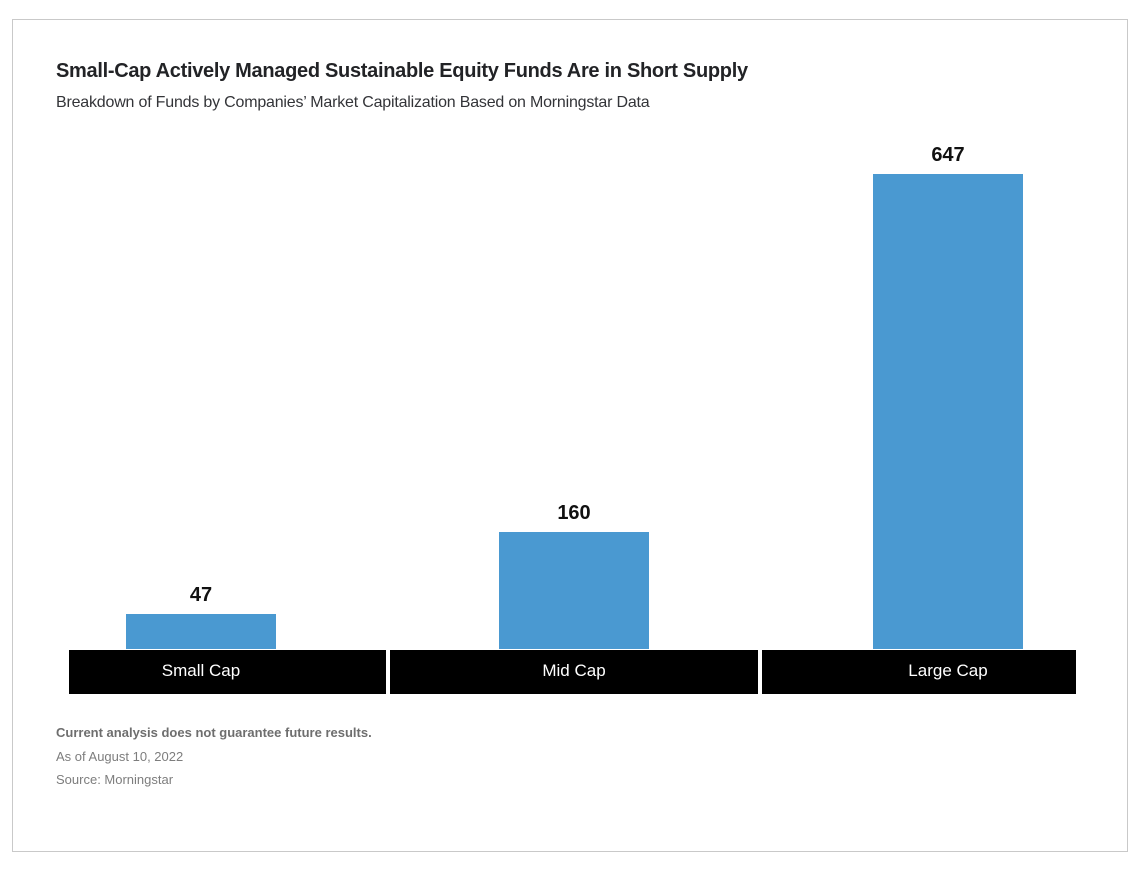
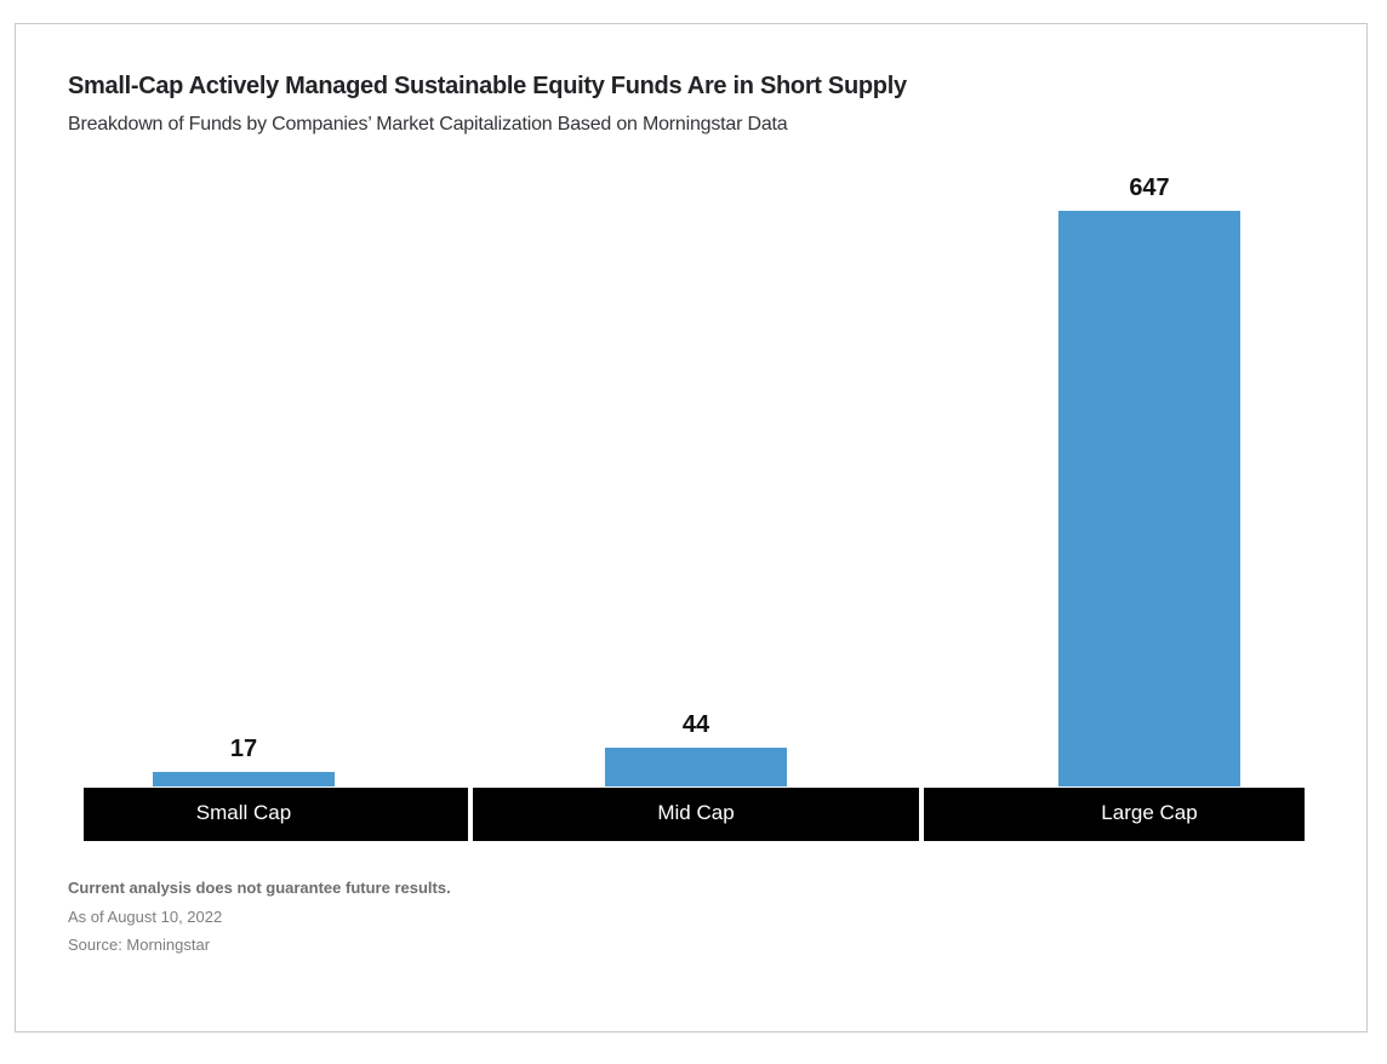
Small Cap: 47 -> 17
Mid Cap: 160 -> 44
